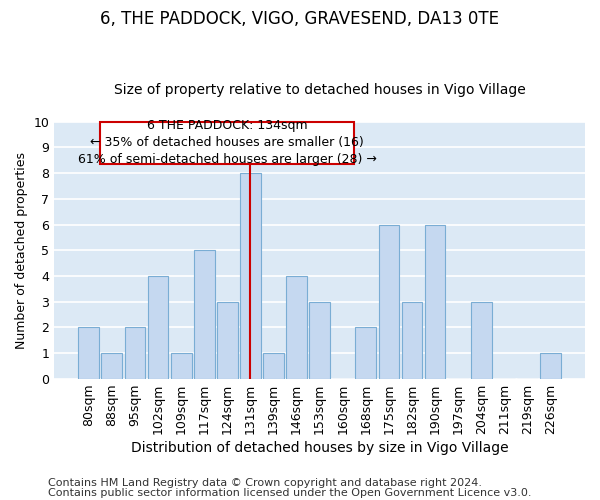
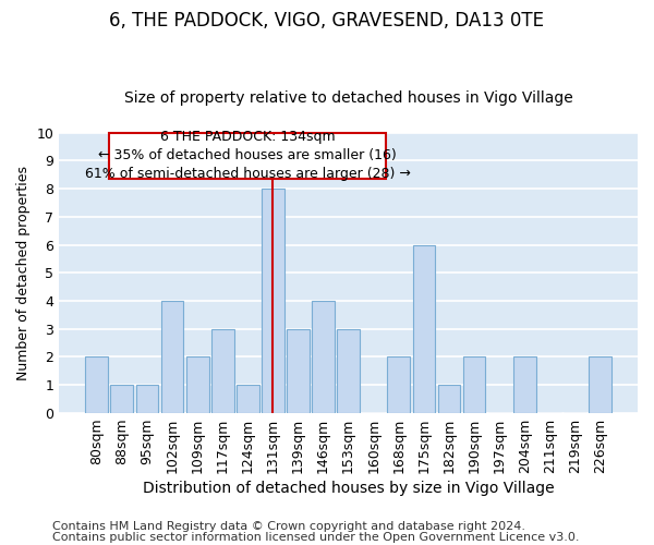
95sqm: 2 -> 1
109sqm: 1 -> 2
117sqm: 5 -> 3
124sqm: 3 -> 1
139sqm: 1 -> 3
182sqm: 3 -> 1
190sqm: 6 -> 2
204sqm: 3 -> 2
226sqm: 1 -> 2
